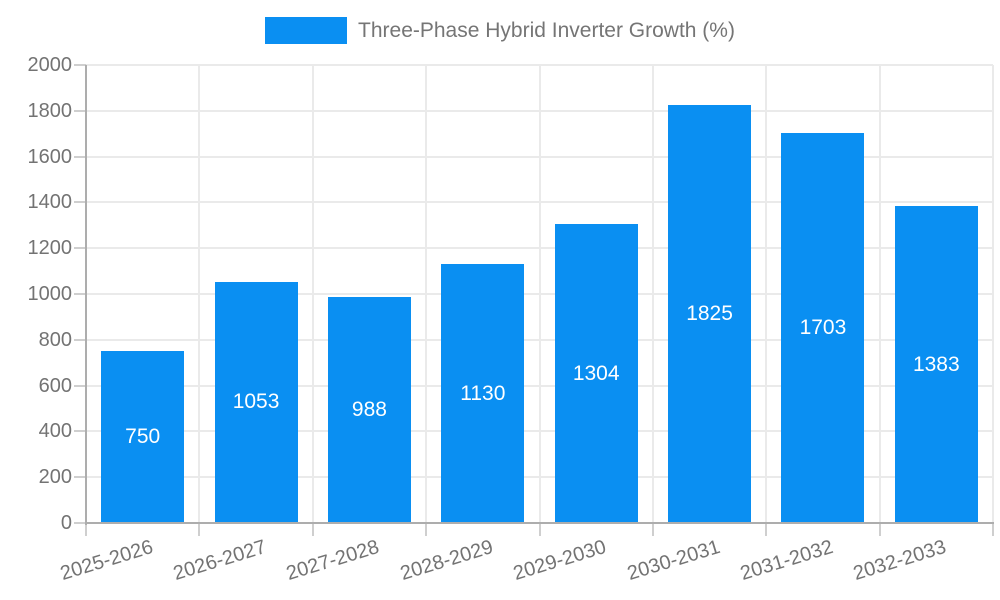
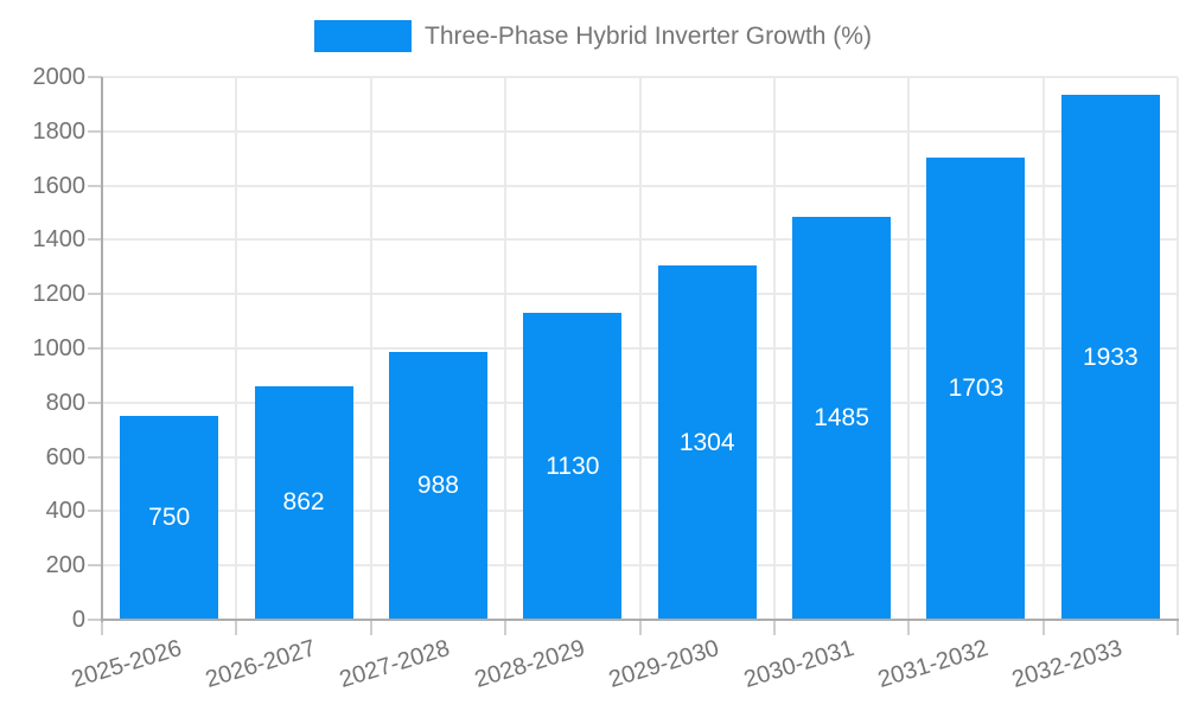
2026-2027: 1053 -> 862
2030-2031: 1825 -> 1485
2032-2033: 1383 -> 1933
